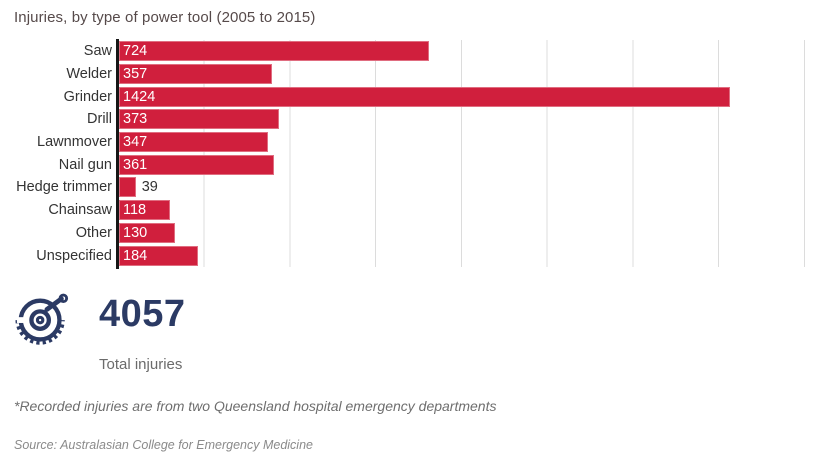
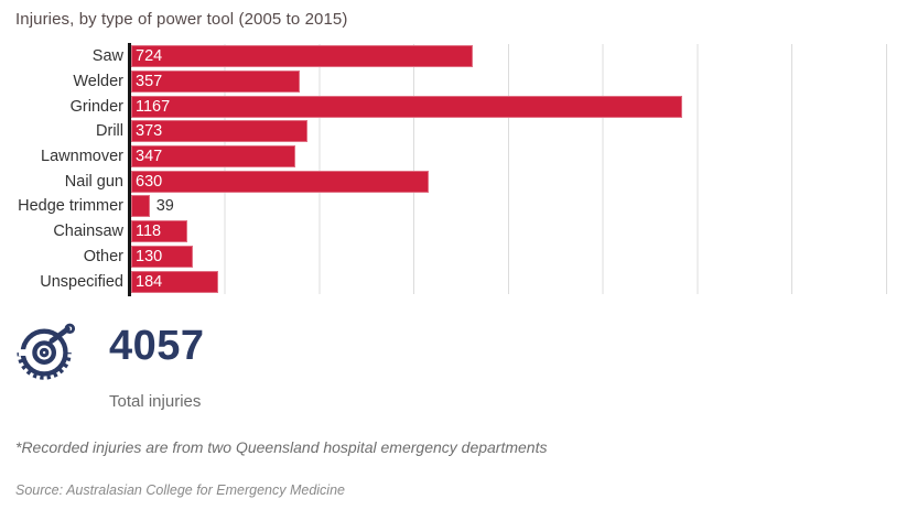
Grinder: 1424 -> 1167
Nail gun: 361 -> 630
